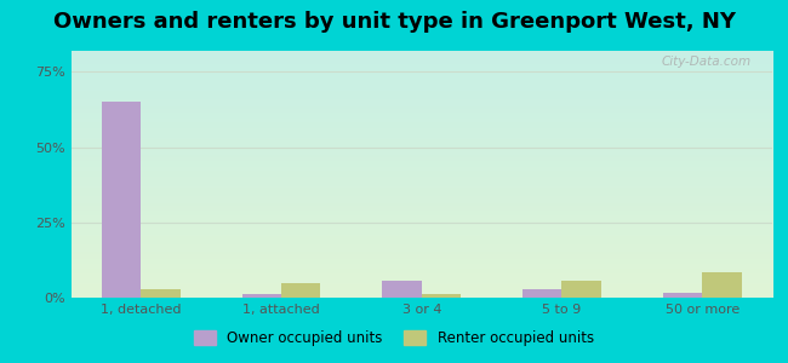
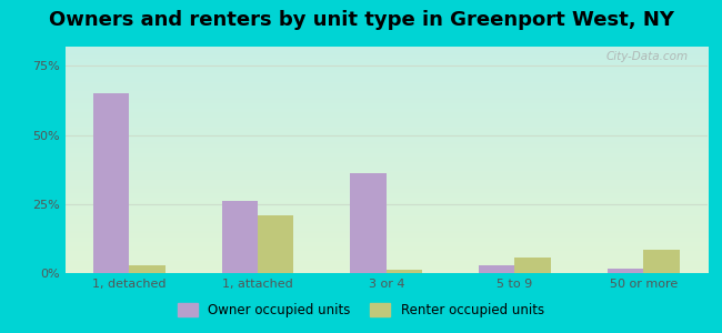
Owner occupied units/1, attached: 1.2% -> 26.0%
Renter occupied units/1, attached: 5.0% -> 21.0%
Owner occupied units/3 or 4: 5.5% -> 36.0%
